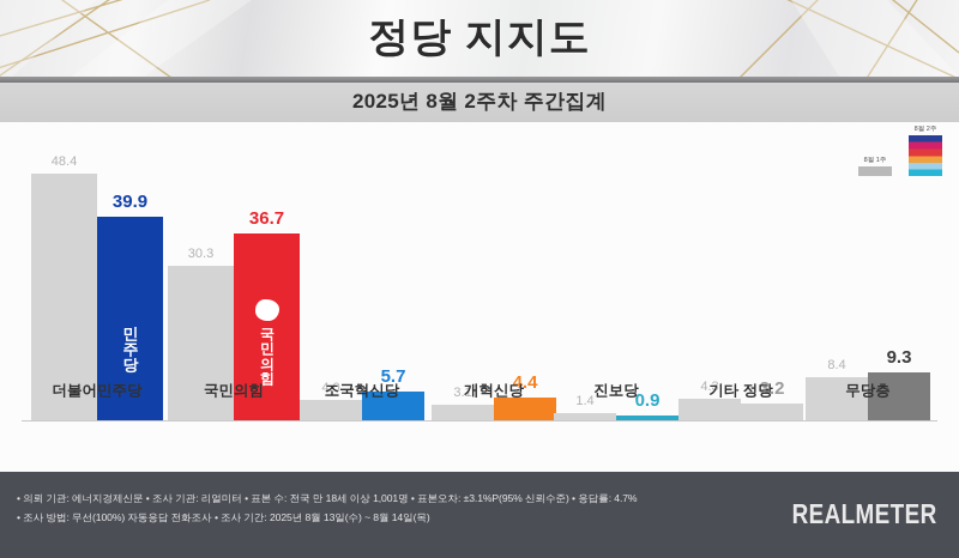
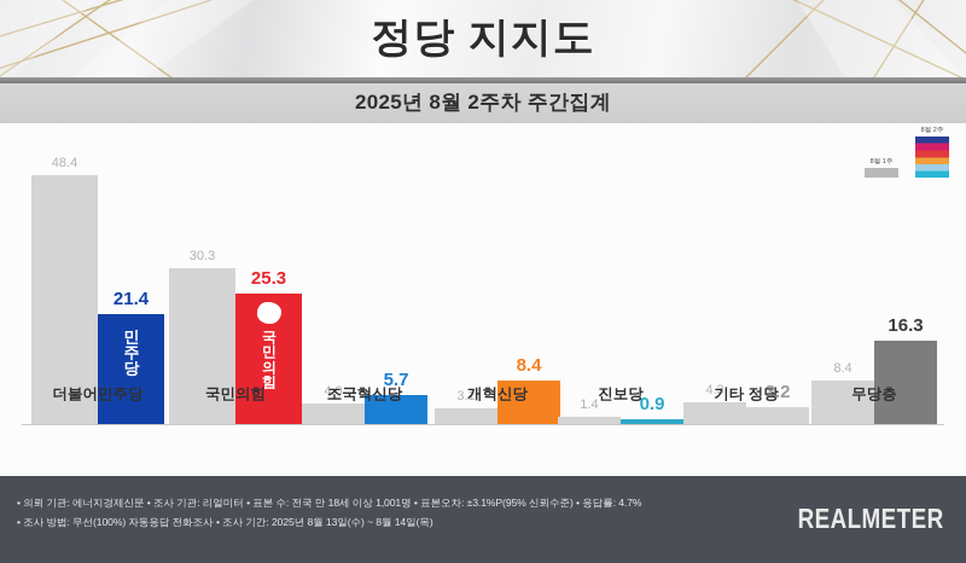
8월 2주/더불어민주당: 39.9 -> 21.4
8월 2주/국민의힘: 36.7 -> 25.3
8월 2주/개혁신당: 4.4 -> 8.4
8월 2주/무당층: 9.3 -> 16.3
